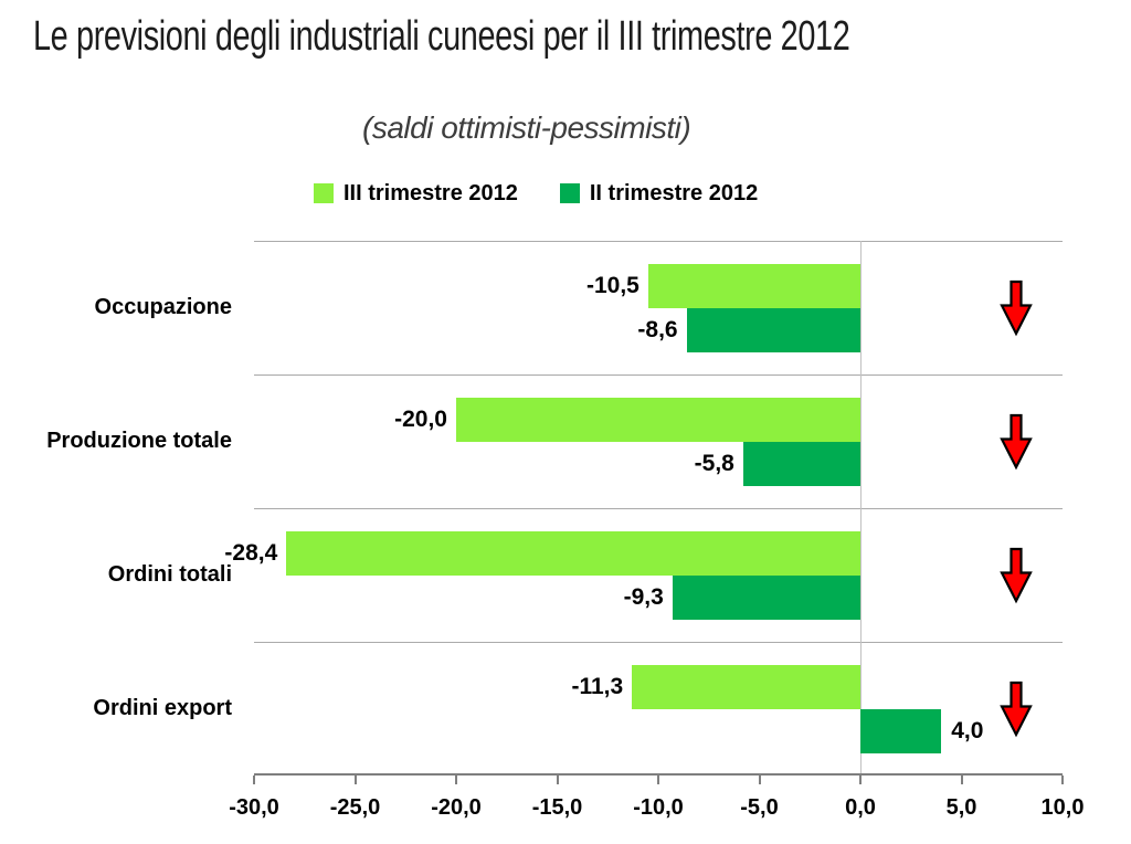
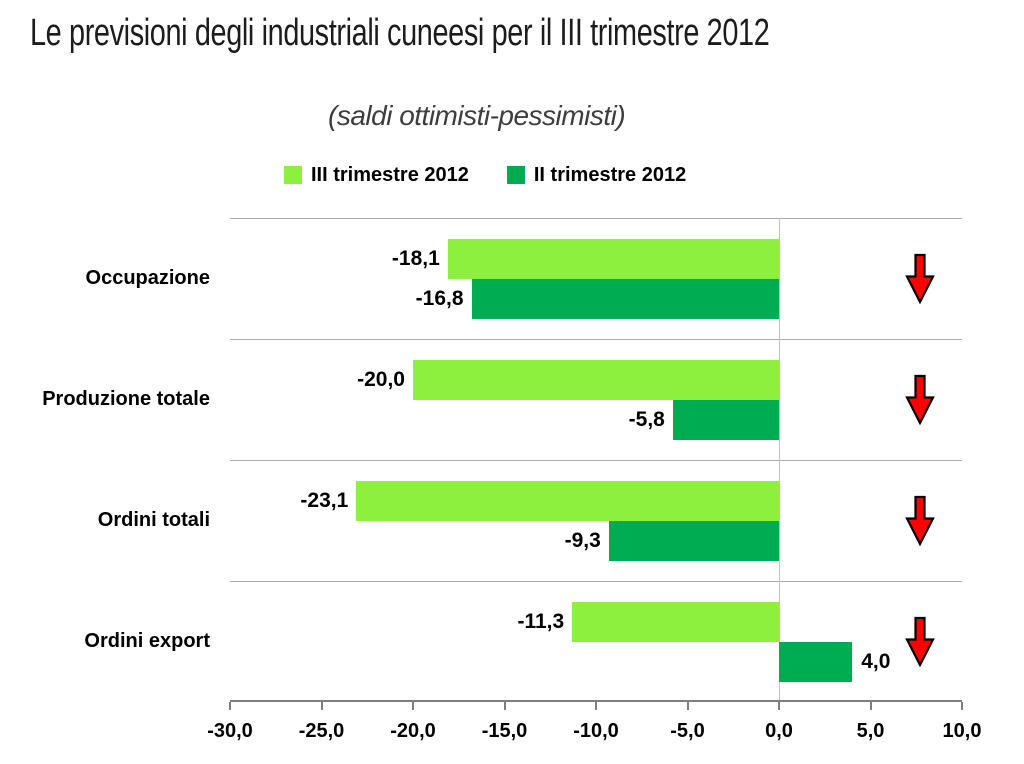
III trimestre 2012/Occupazione: -10,5 -> -18,1
II trimestre 2012/Occupazione: -8,6 -> -16,8
III trimestre 2012/Ordini totali: -28,4 -> -23,1
